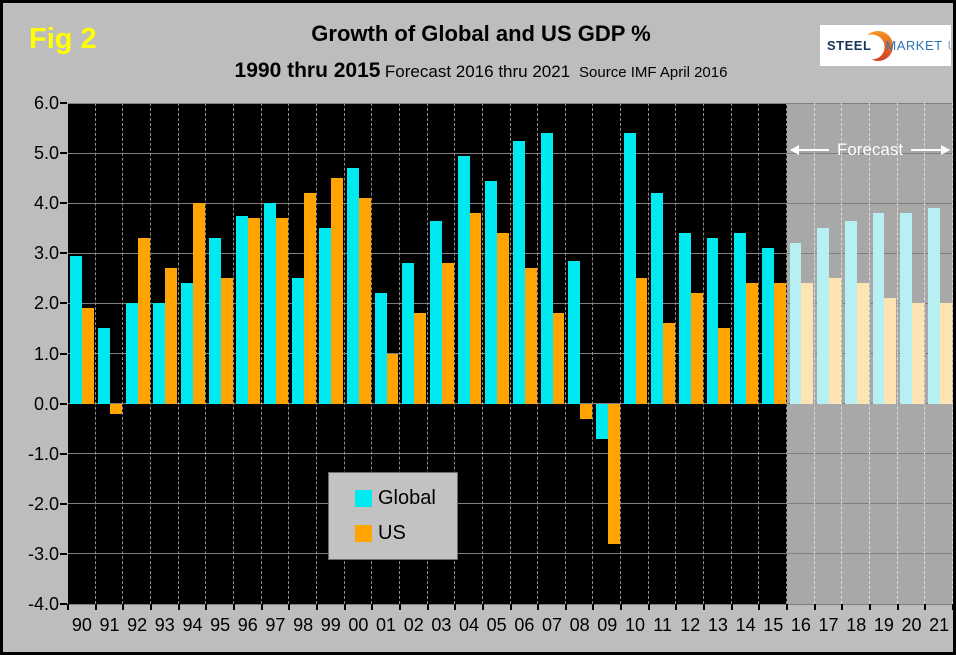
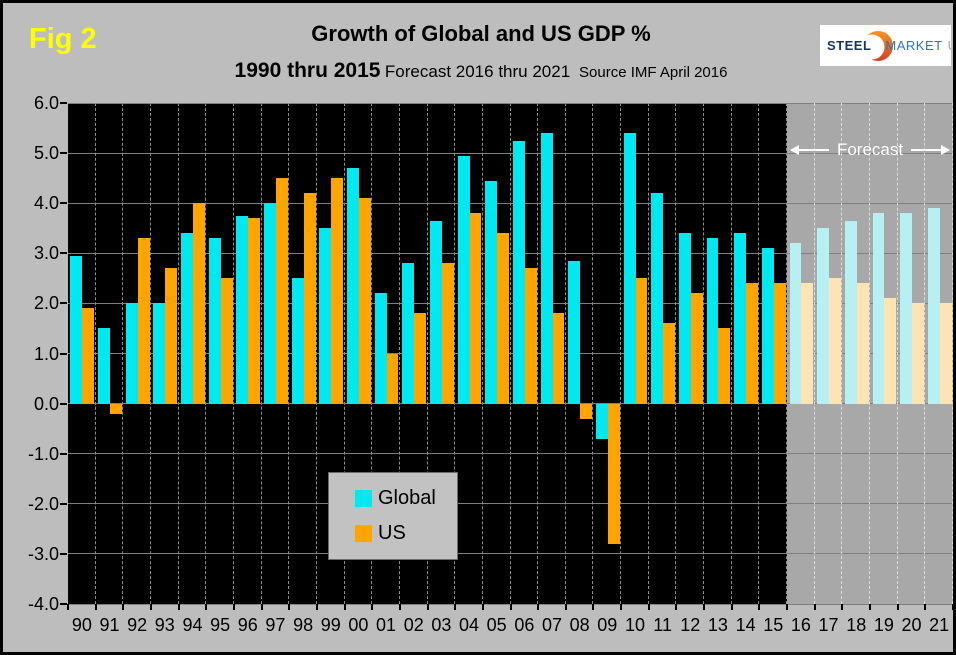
Global/94: 2.4 -> 3.4
US/97: 3.7 -> 4.5
